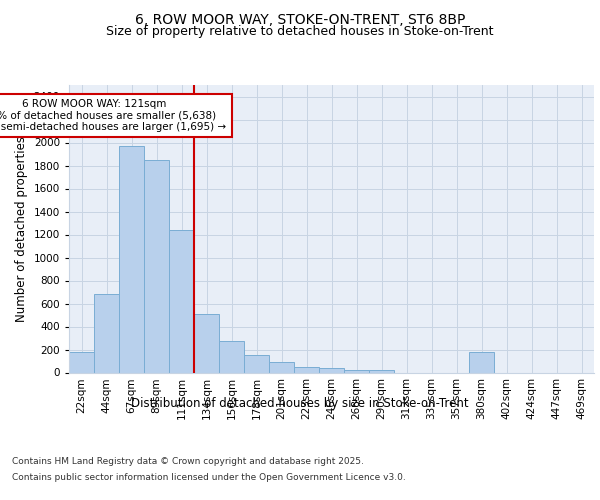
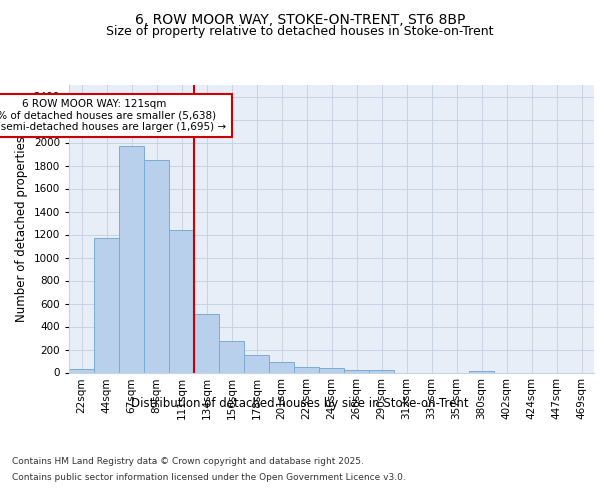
22sqm: 180 -> 30
44sqm: 680 -> 1170
380sqm: 180 -> 20
